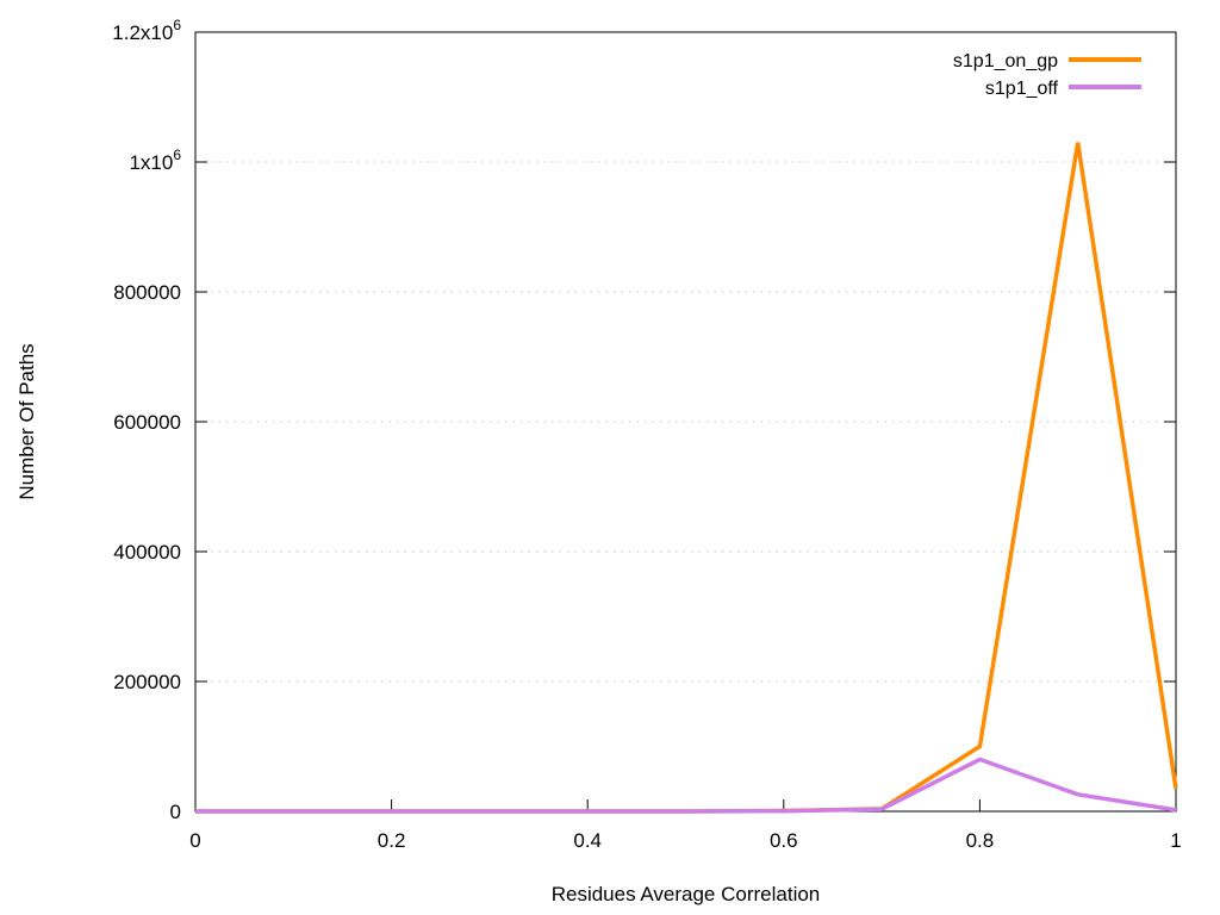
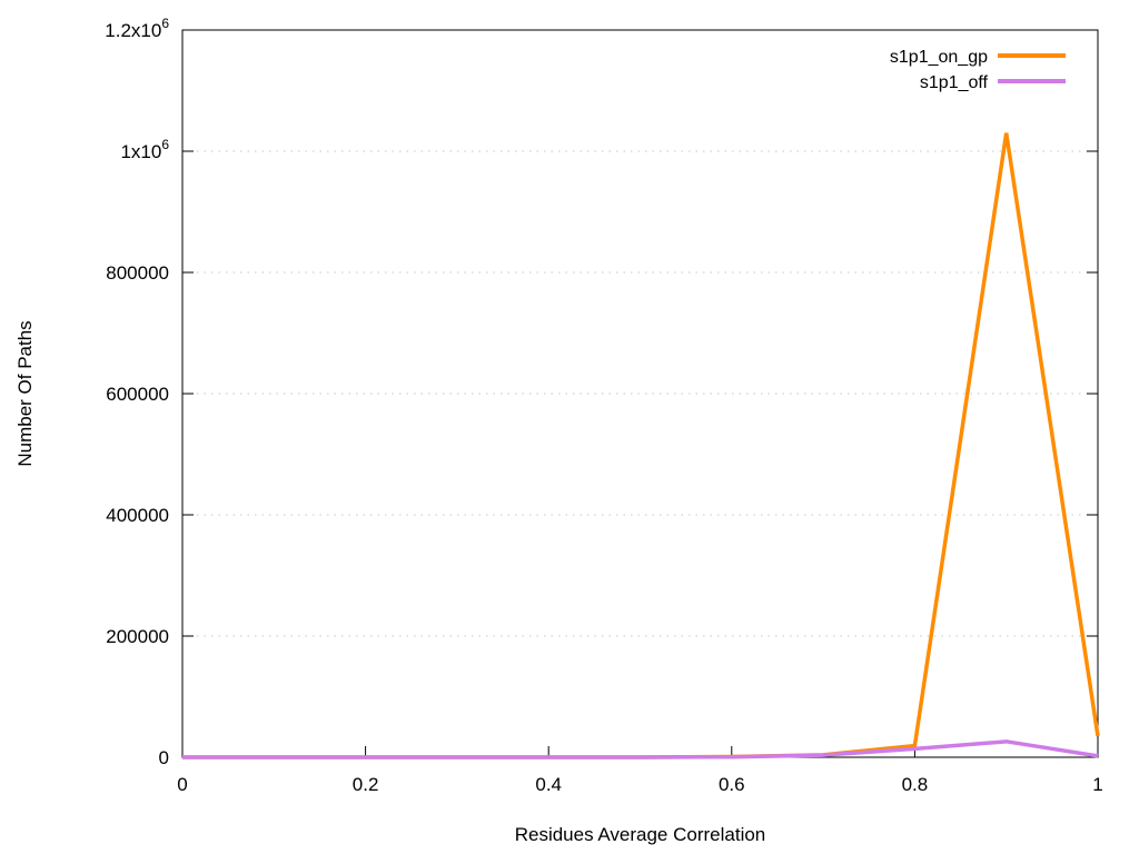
s1p1_on_gp/0.8: 100000 -> 20000
s1p1_off/0.8: 80000 -> 10000
